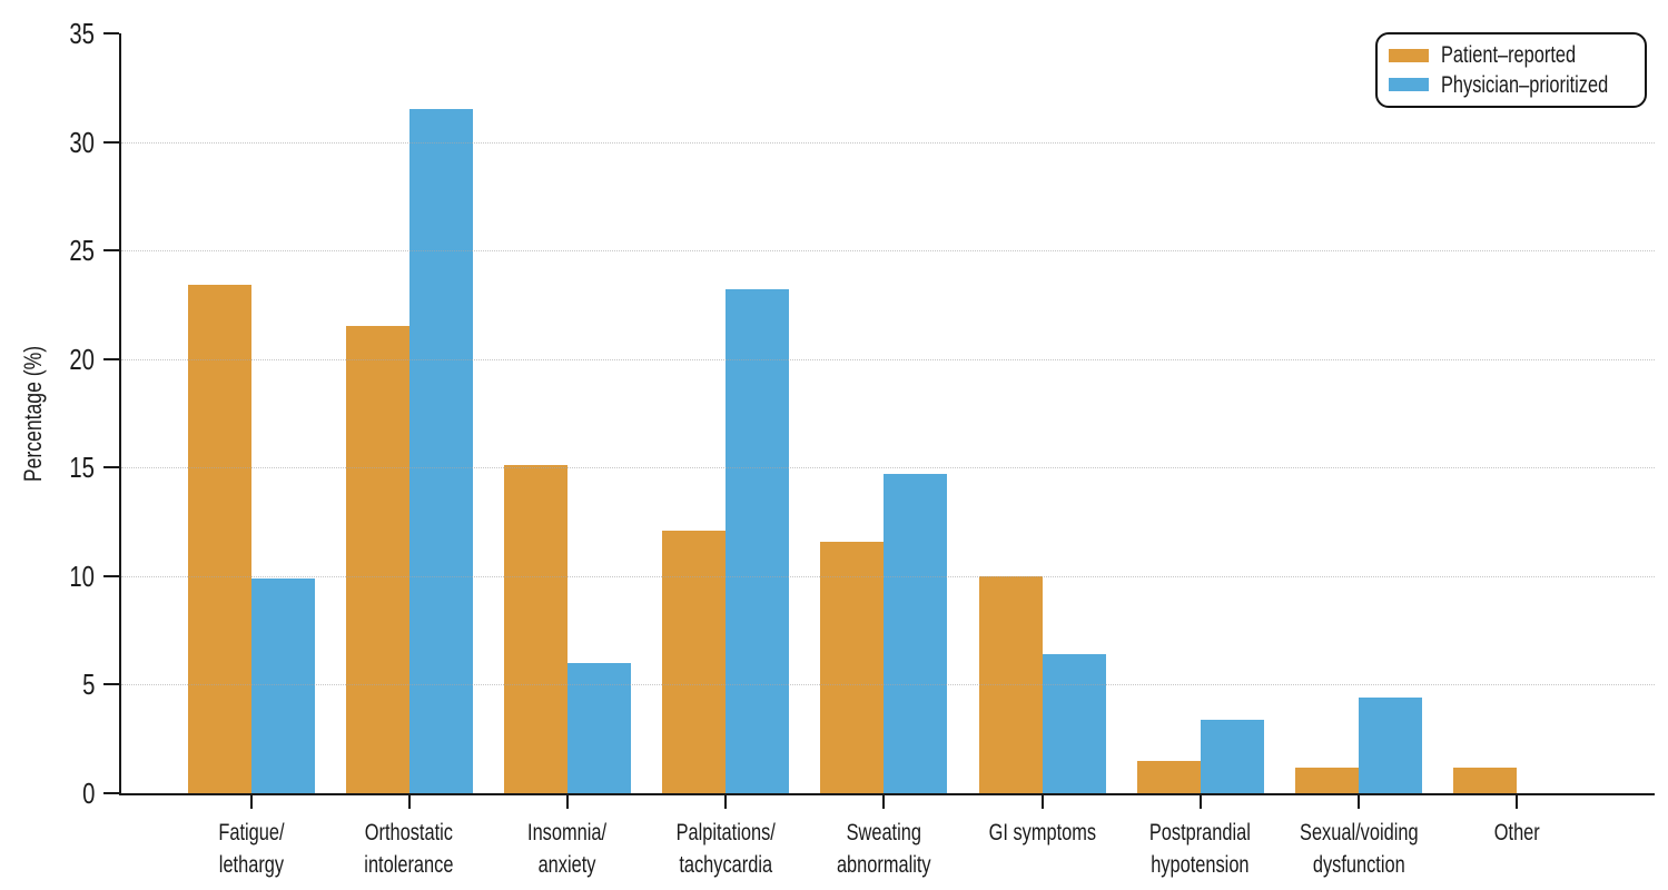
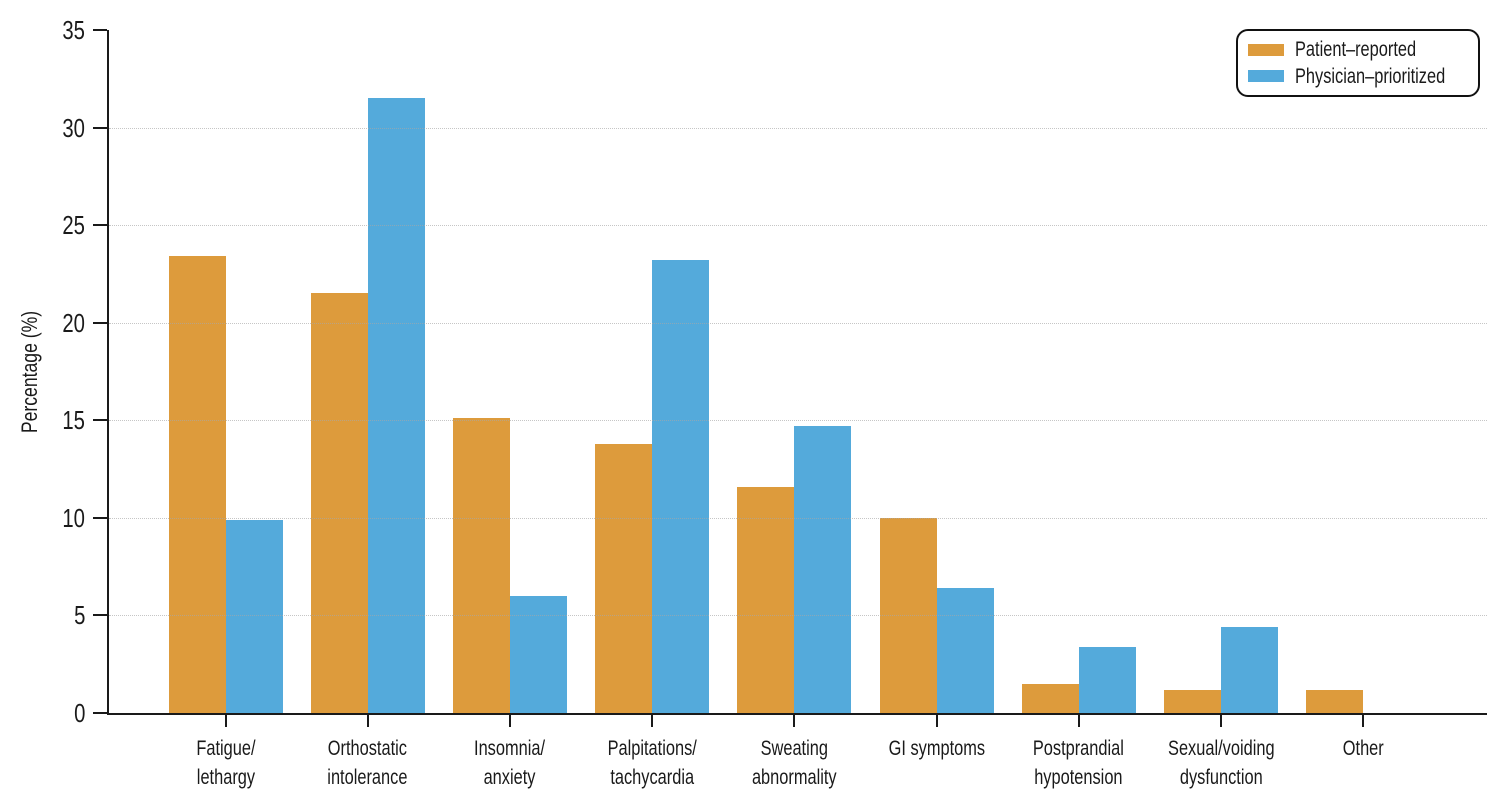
Patient–reported/Palpitations/ tachycardia: 12.1 -> 13.8
